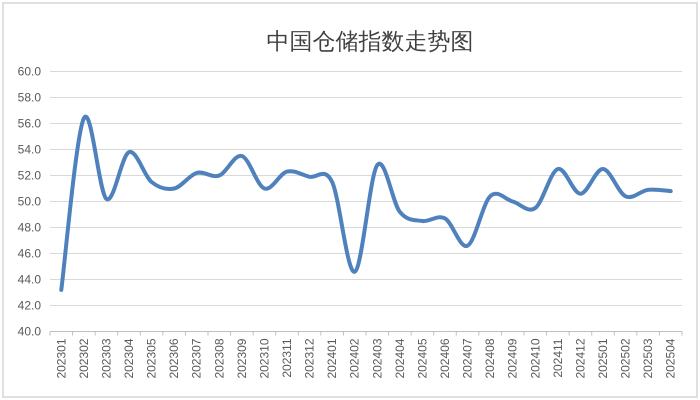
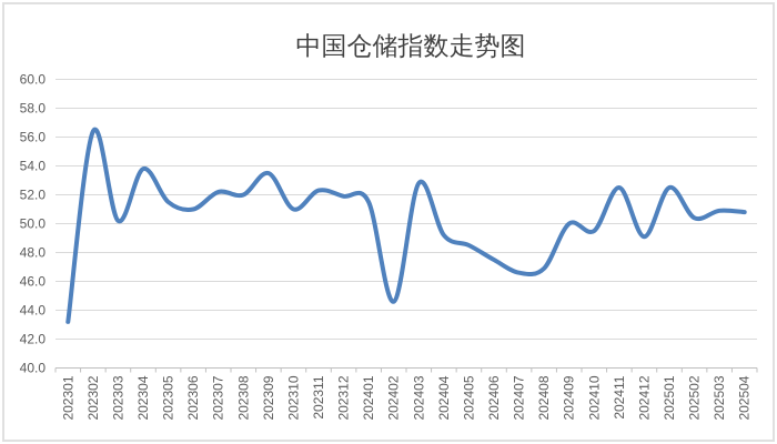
202406: 48.7 -> 47.5
202408: 50.4 -> 46.9
202412: 50.6 -> 49.1
